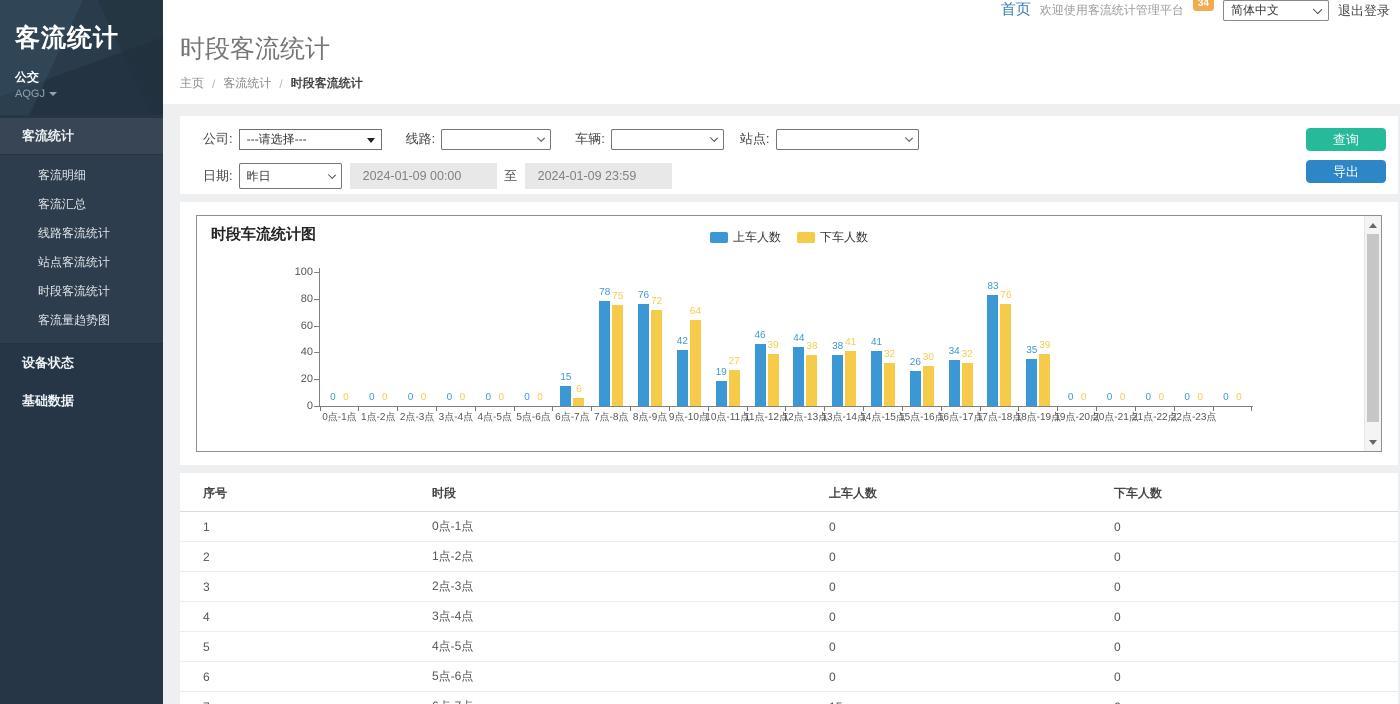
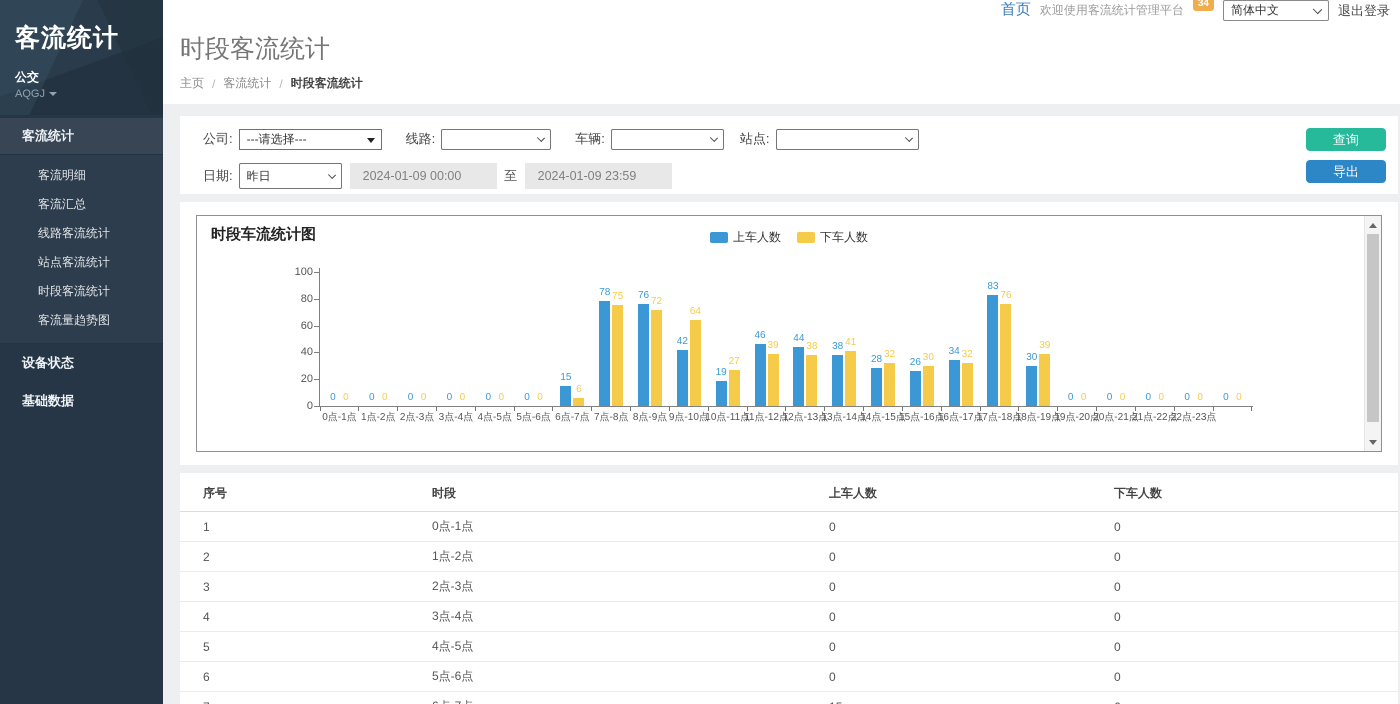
上车人数/14点-15点: 41 -> 28
上车人数/18点-19点: 35 -> 30
